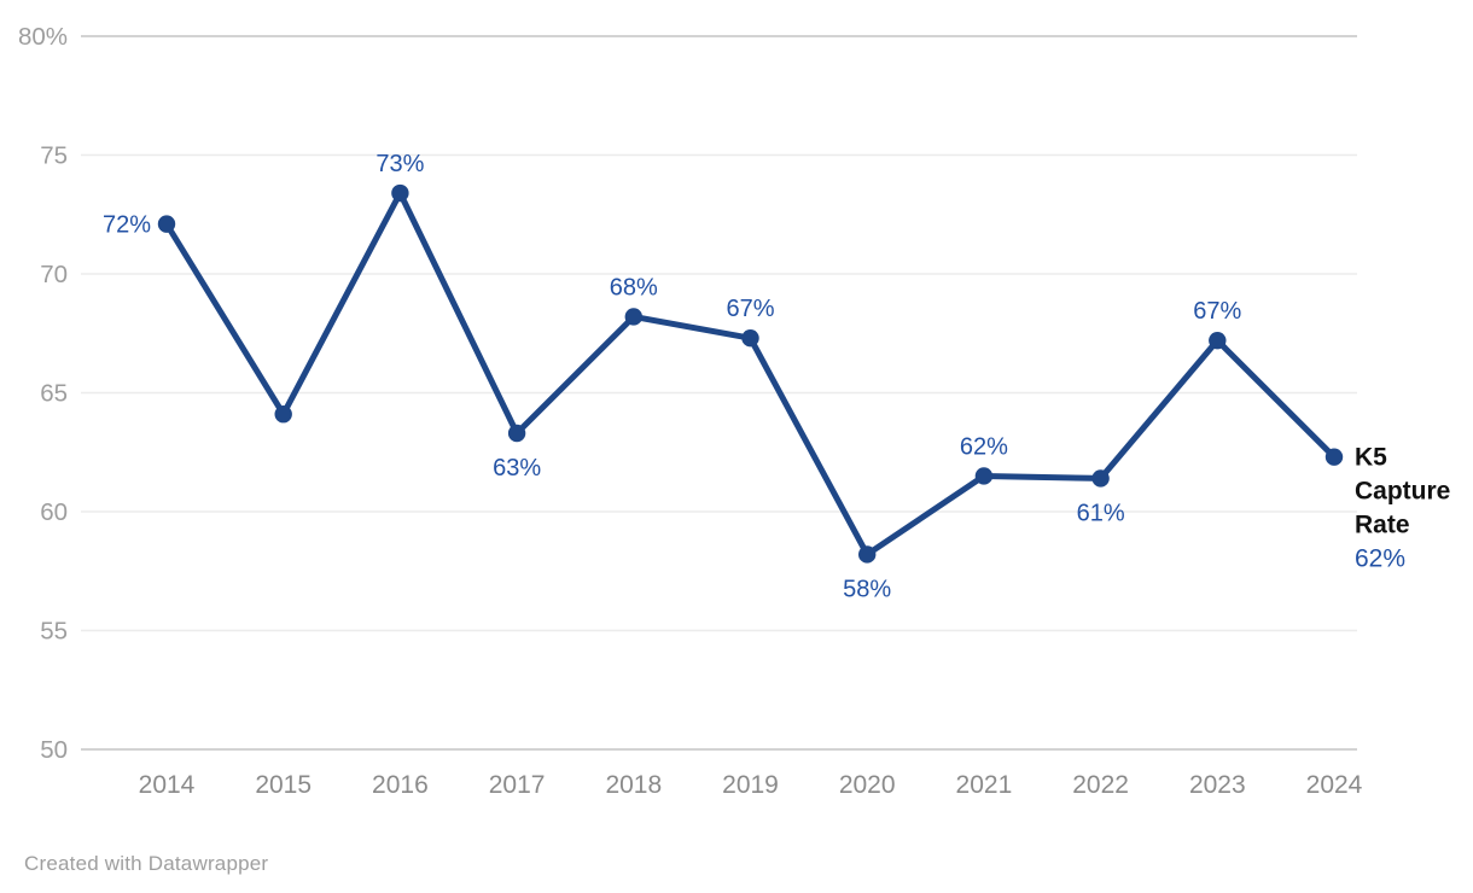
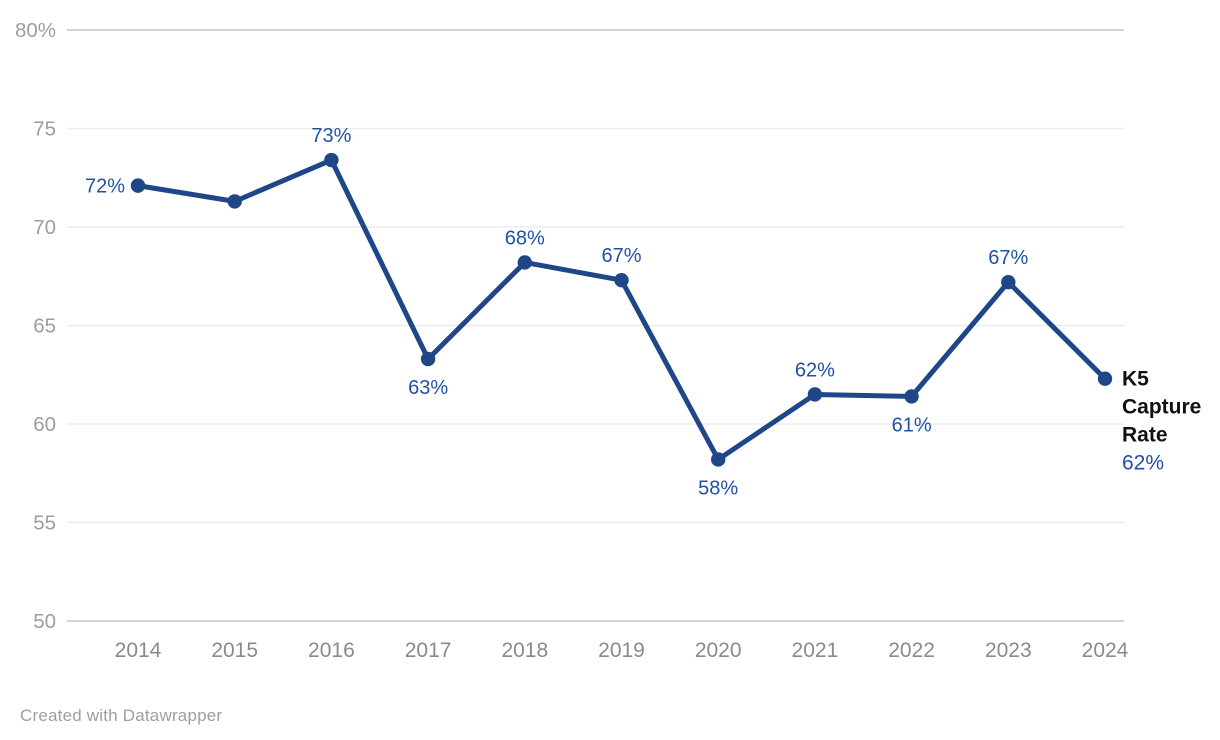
2015: 64.1% -> 71.3%
